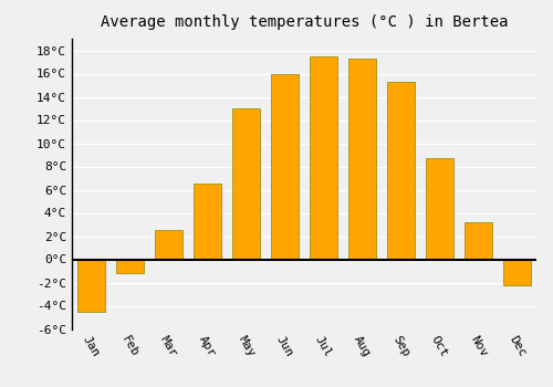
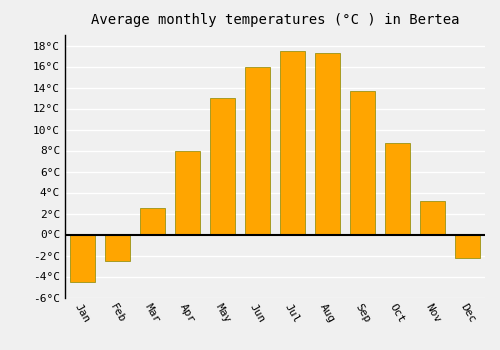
Feb: -1.2°C -> -2.5°C
Apr: 6.5°C -> 8.0°C
Sep: 15.3°C -> 13.7°C
